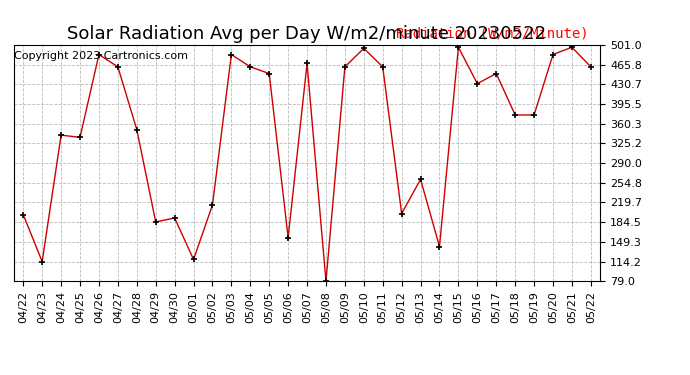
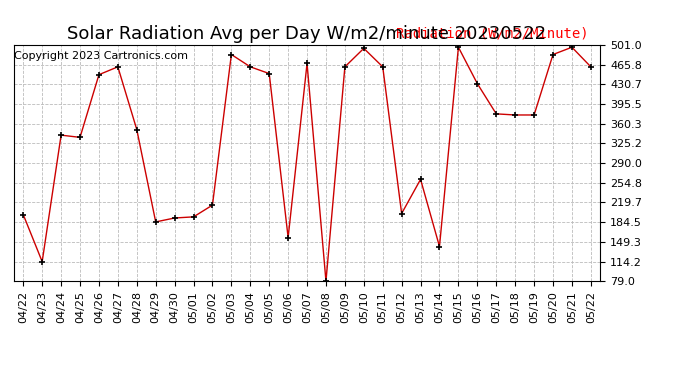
04/26: 484 -> 448
05/01: 118 -> 194
05/17: 450 -> 378
